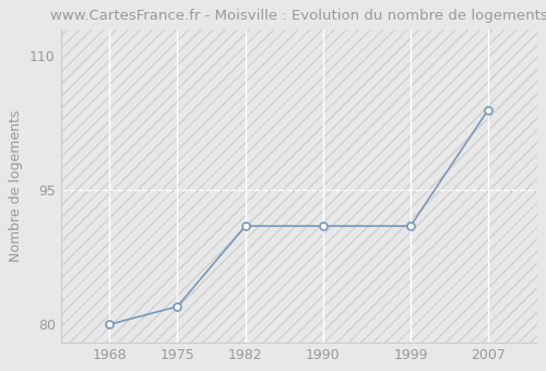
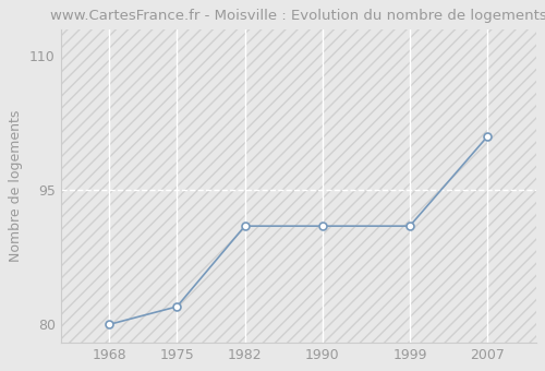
2007: 104 -> 101
